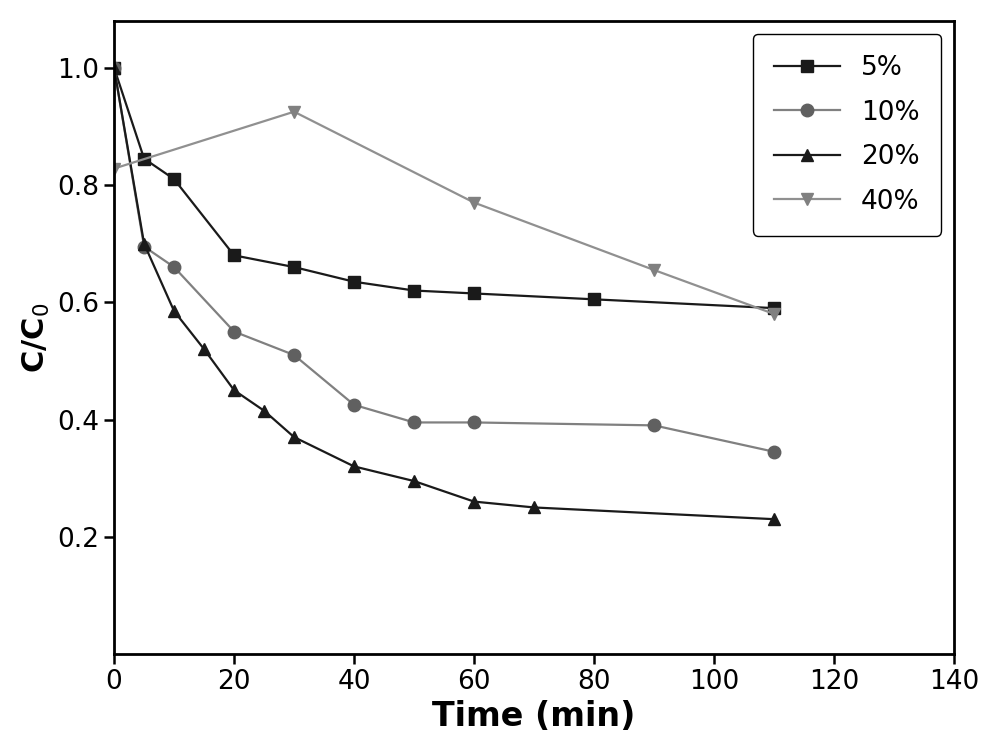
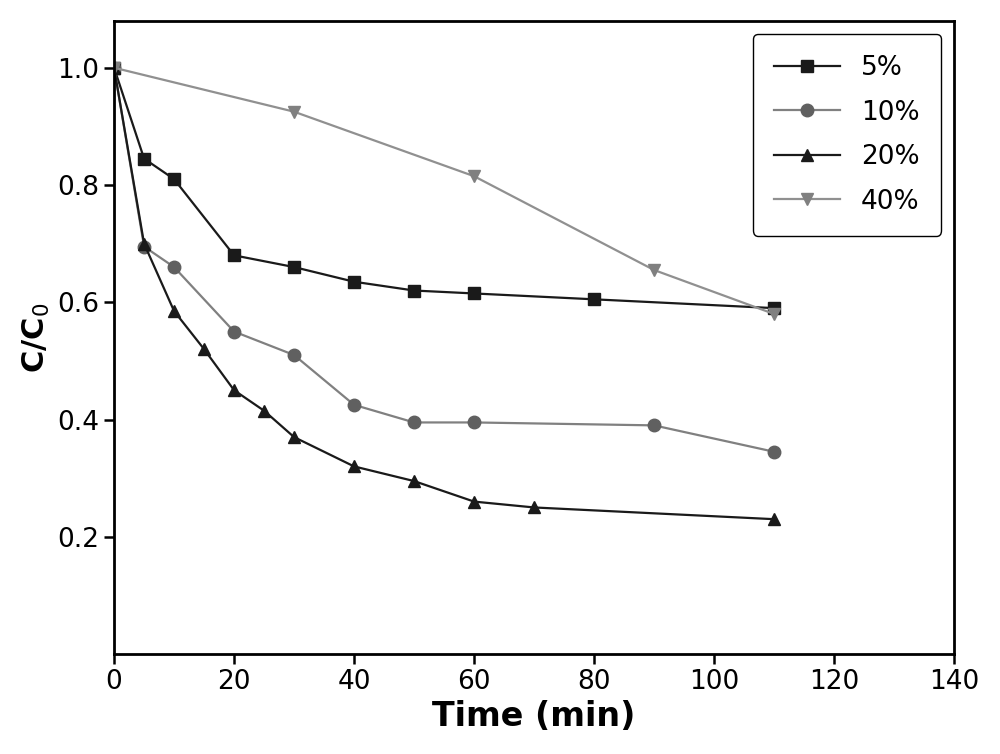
40%/0: 0.828 -> 1.000
40%/60: 0.770 -> 0.815
